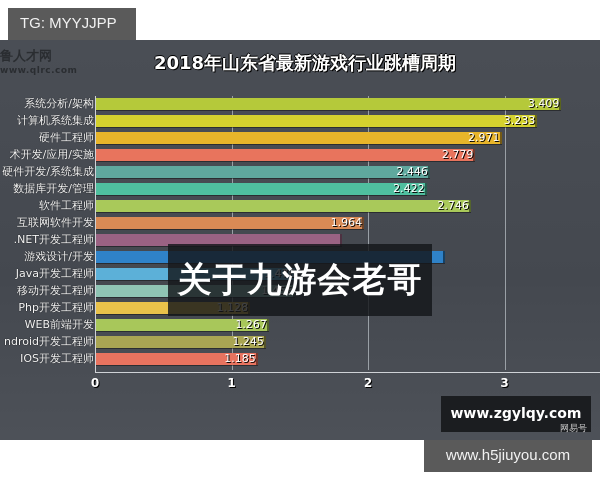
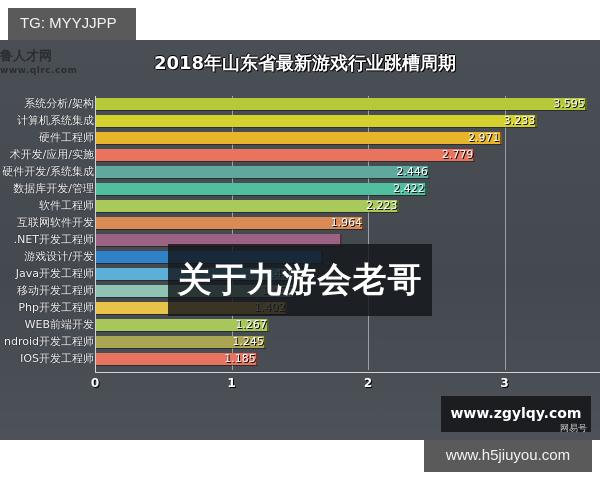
系统分析/架构: 3.409 -> 3.595
软件工程师: 2.746 -> 2.223
游戏设计/开发: 2.56 -> 1.66
Php开发工程师: 1.128 -> 1.402
